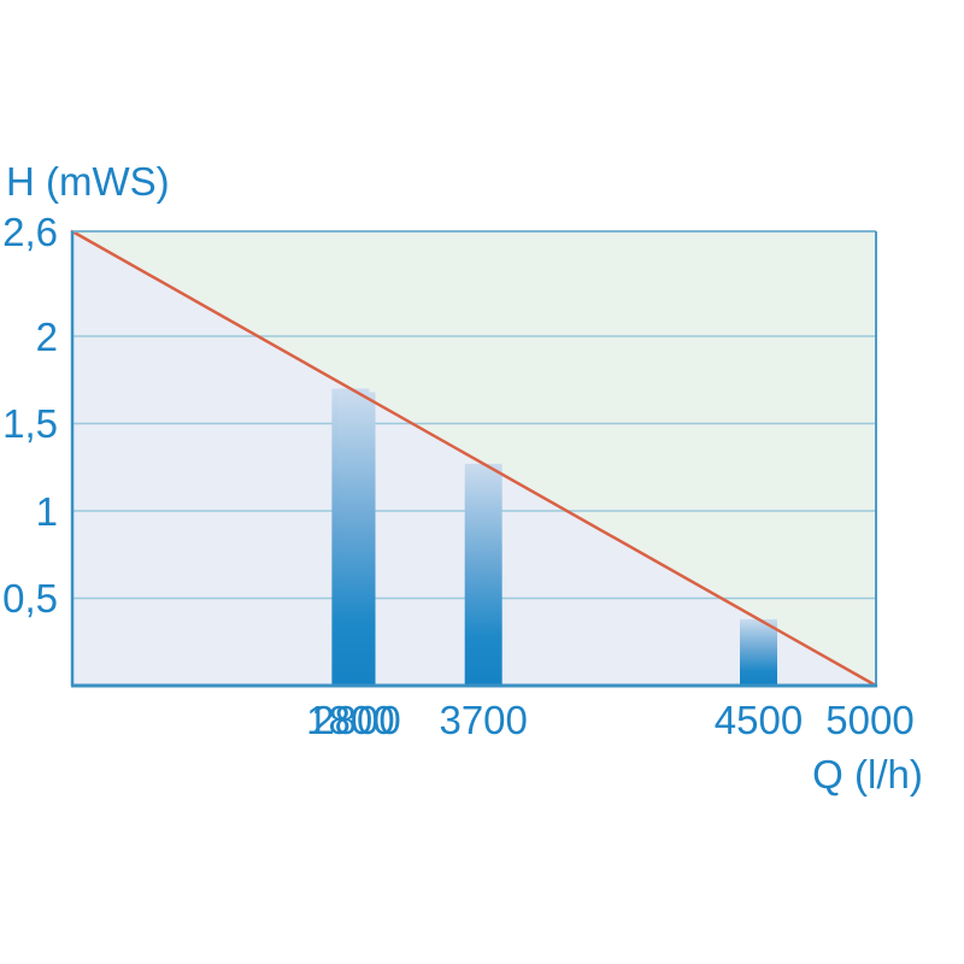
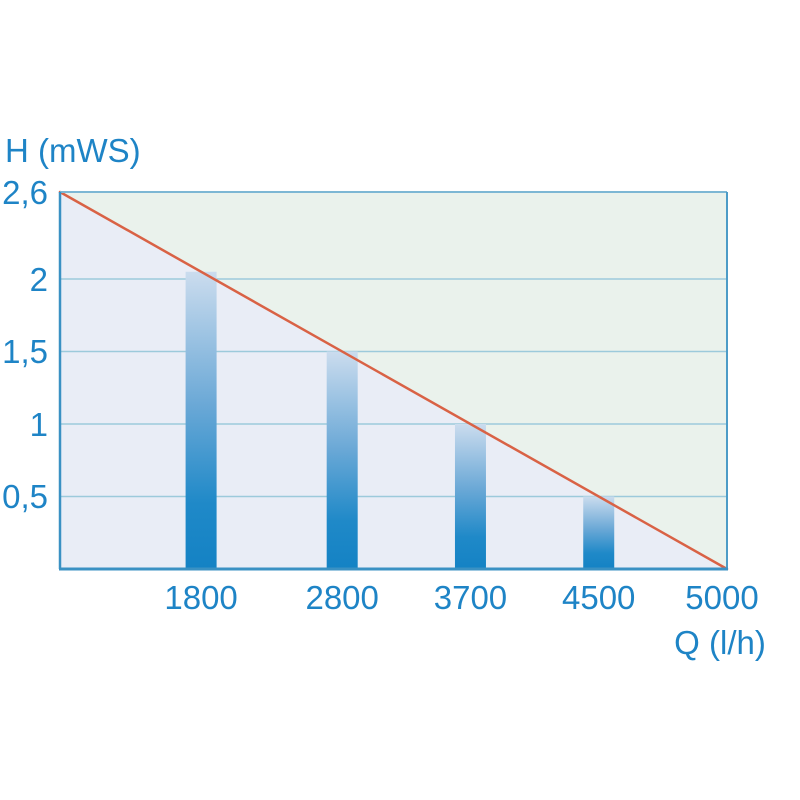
1800: 1,70 -> 2,05
2800: 1,68 -> 1,50
3700: 1,27 -> 1,00
4500: 0,38 -> 0,50
